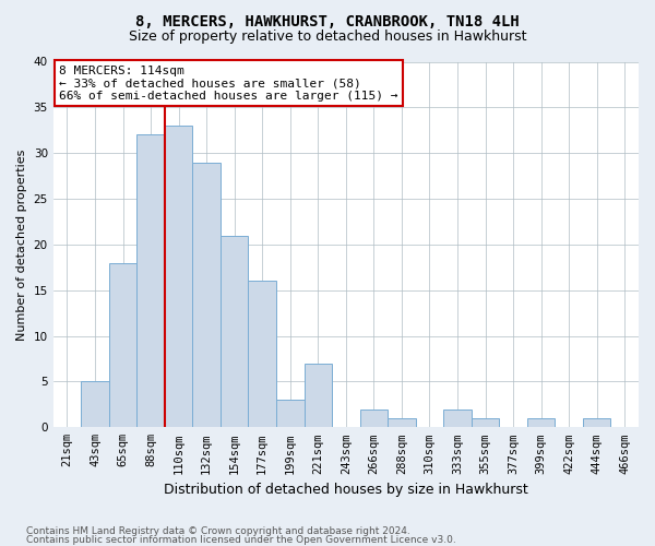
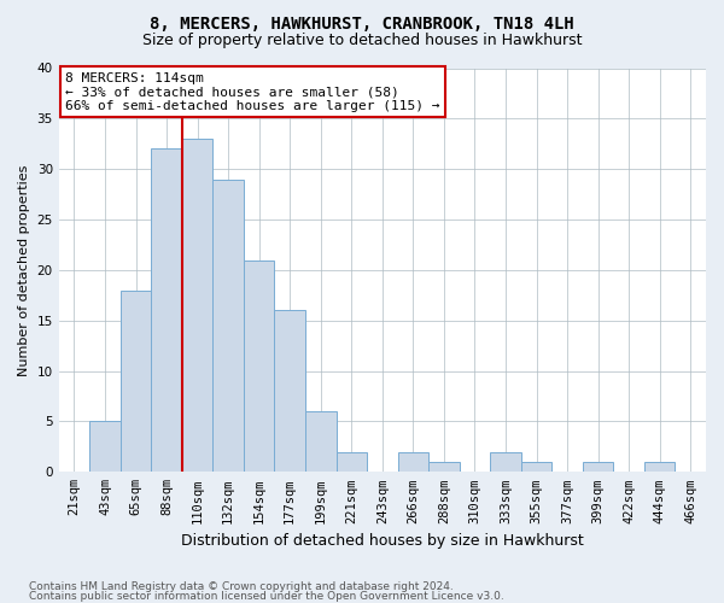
199sqm: 3 -> 6
221sqm: 7 -> 2
